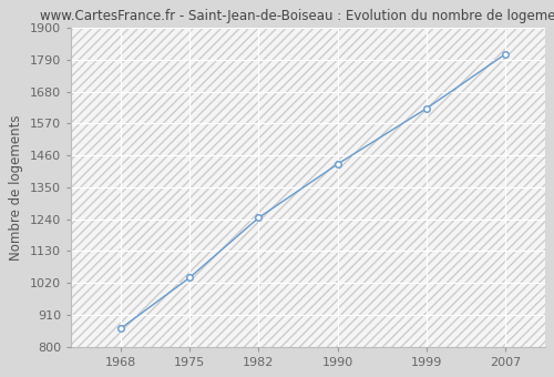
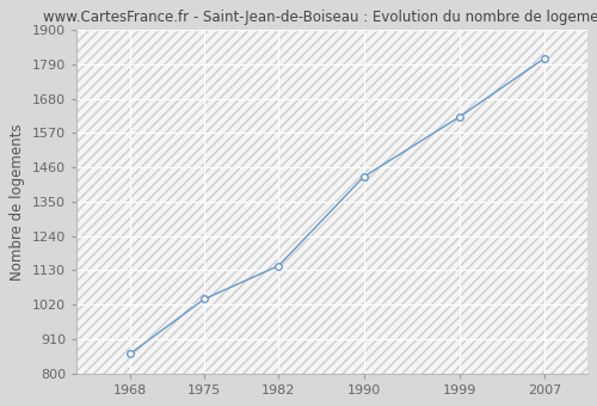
1982: 1245 -> 1145
